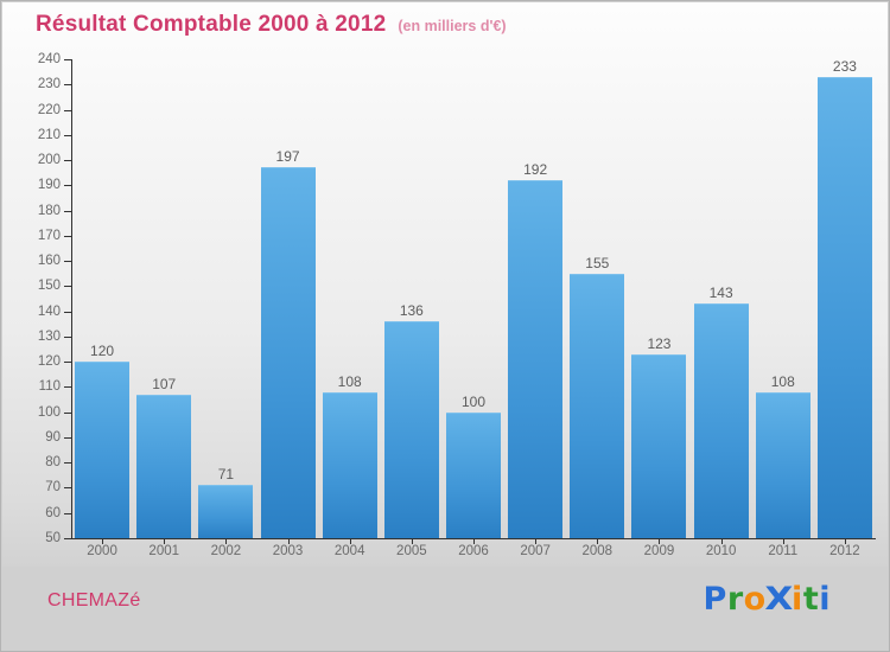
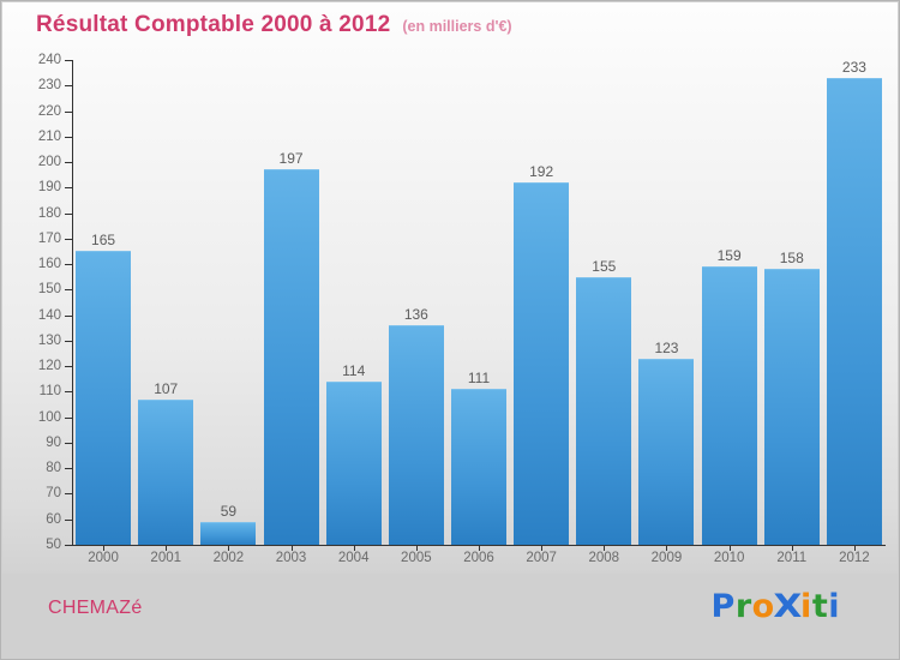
2000: 120 -> 165
2002: 71 -> 59
2004: 108 -> 114
2006: 100 -> 111
2010: 143 -> 159
2011: 108 -> 158
